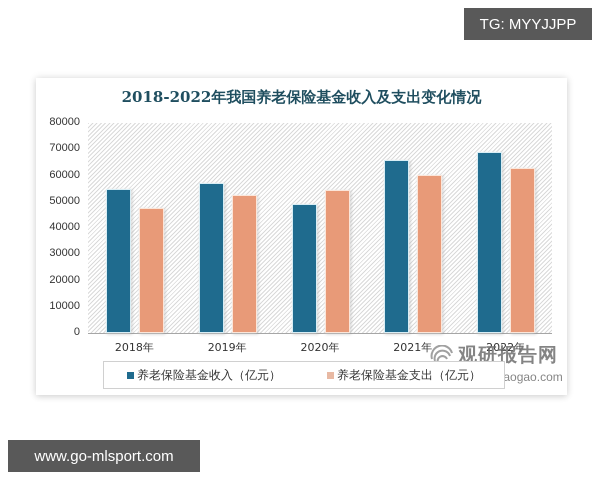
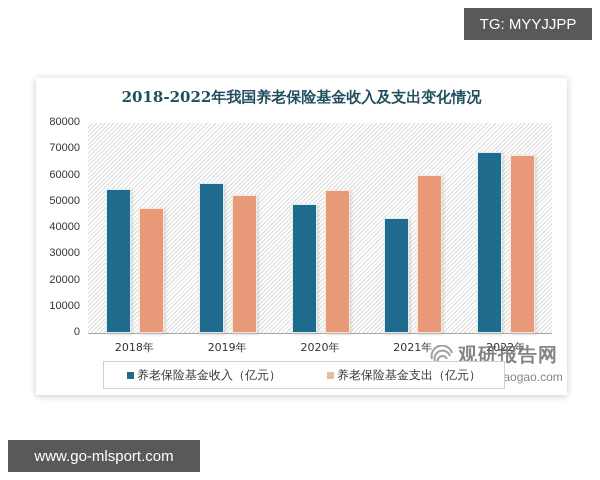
养老保险基金收入（亿元）/2021年: 66000 -> 44000
养老保险基金支出（亿元）/2022年: 63000 -> 68000
